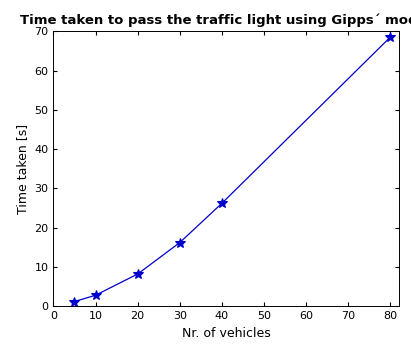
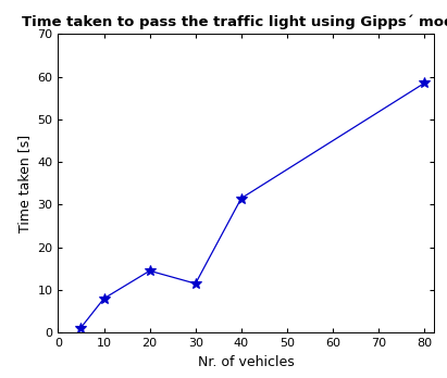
10: 2.8 -> 8.0
20: 8.2 -> 14.5
30: 16.2 -> 11.5
40: 26.2 -> 31.5
80: 68.5 -> 58.5
